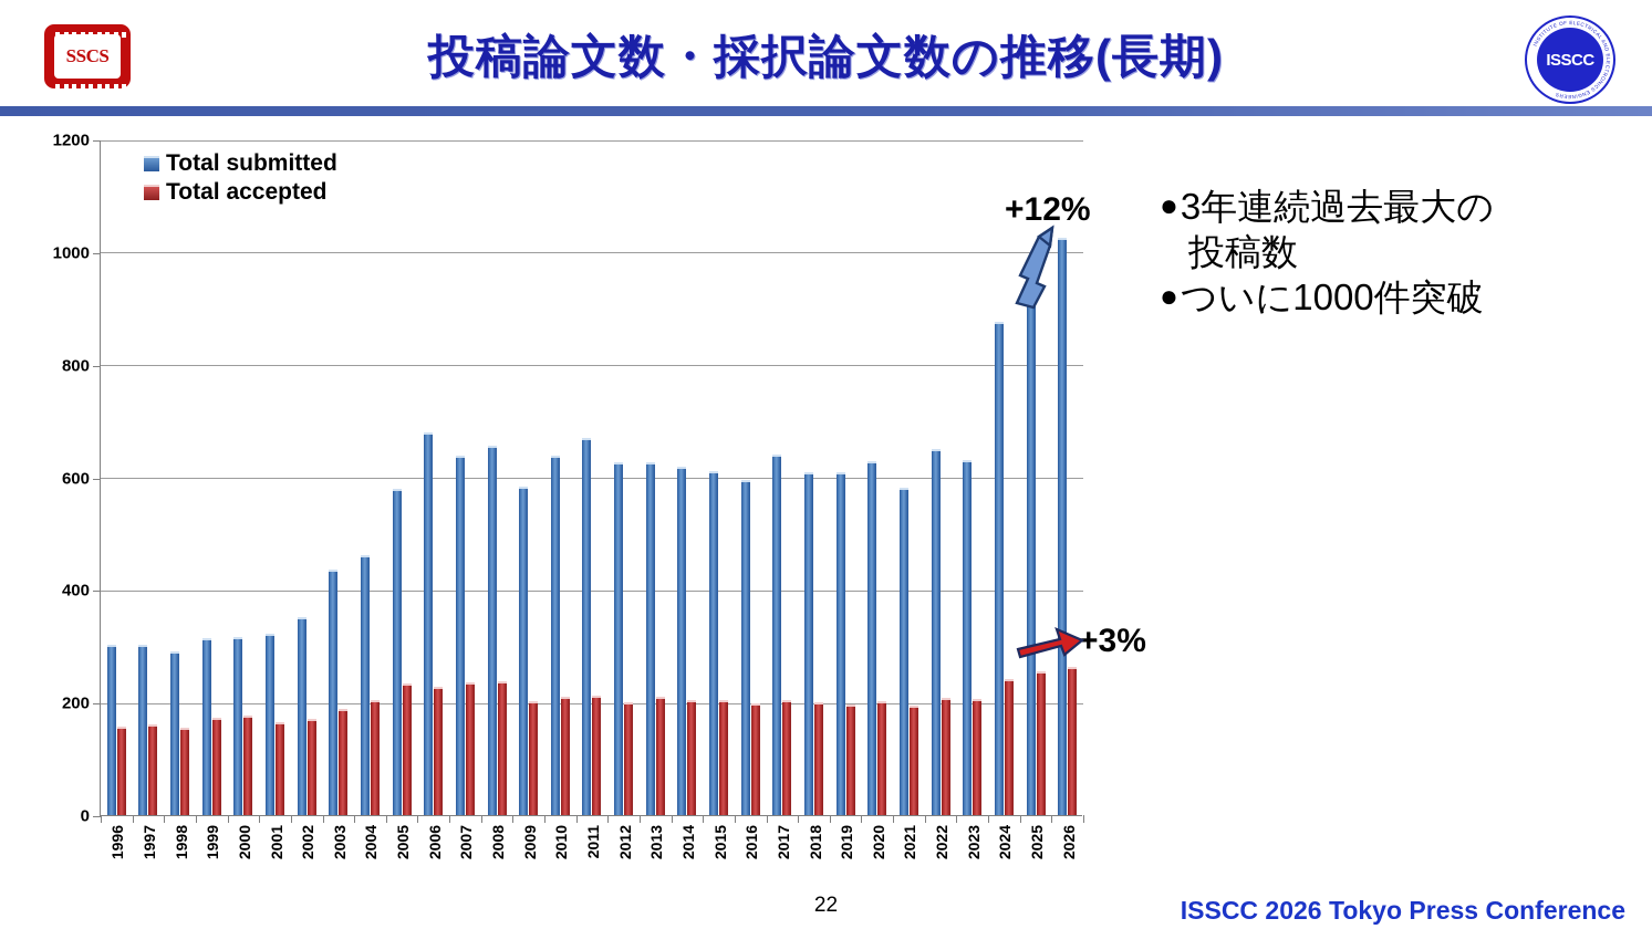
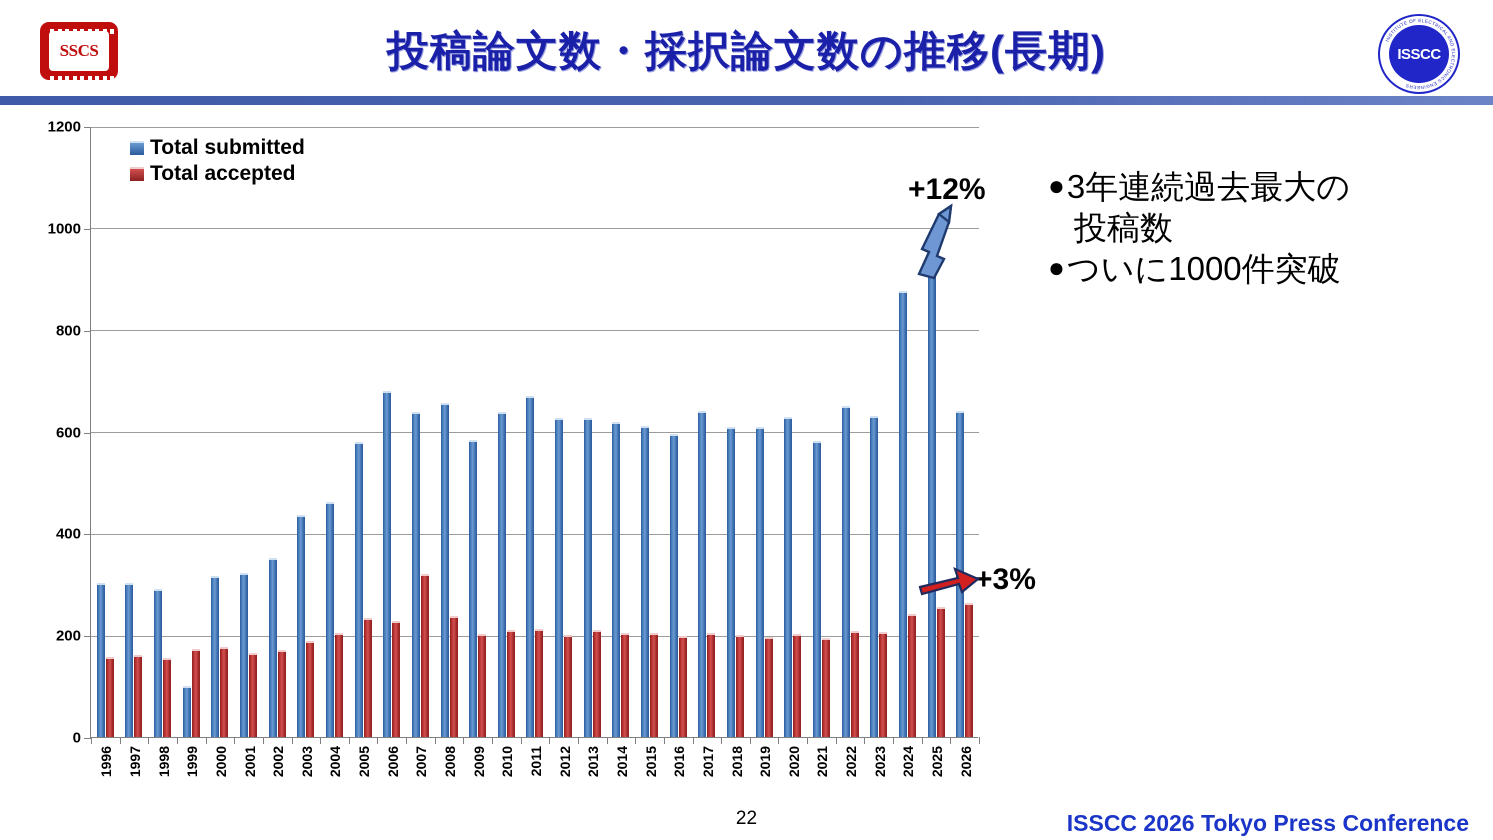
Total submitted/1999: 310 -> 100
Total accepted/2007: 240 -> 320
Total submitted/2026: 1020 -> 640
